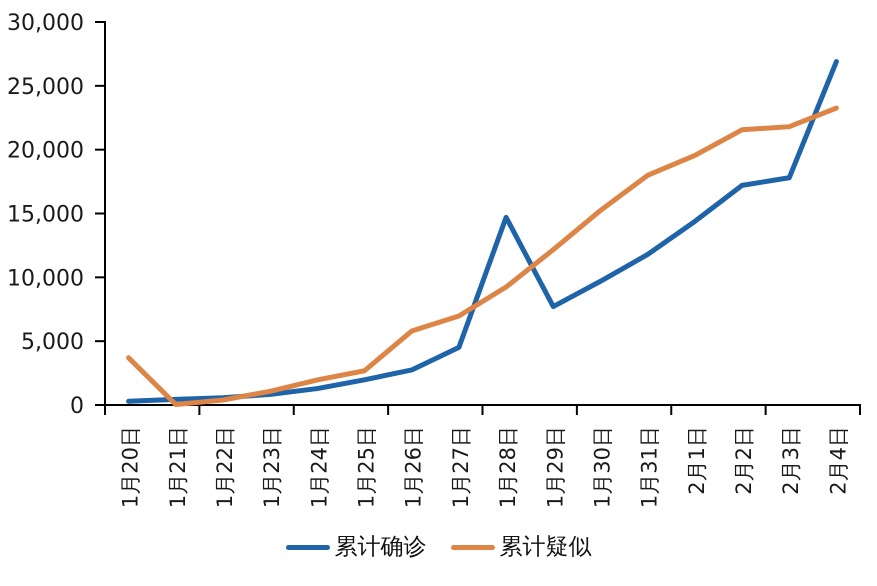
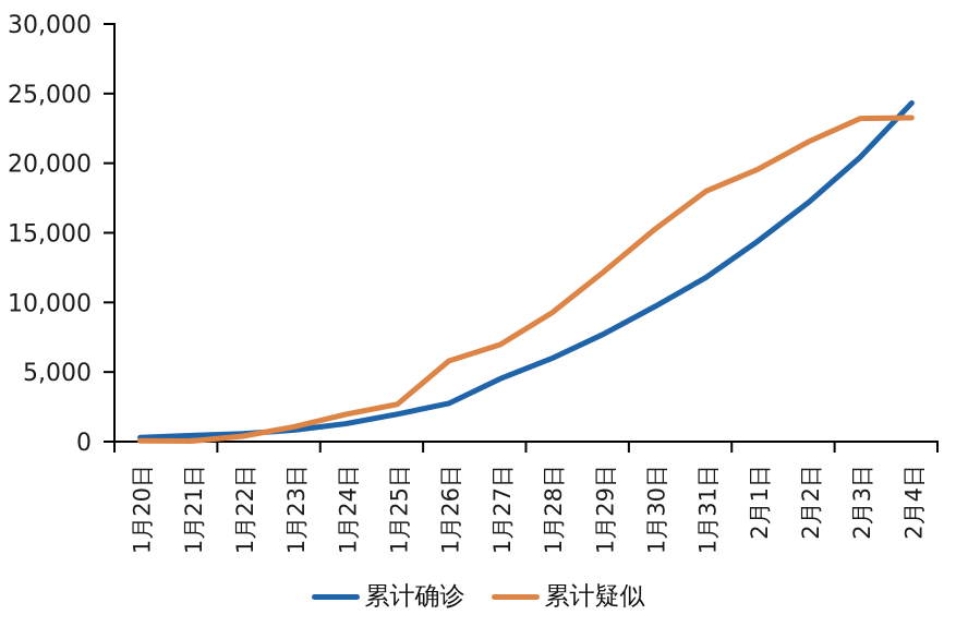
累计疑似/1月20日: 3700 -> 100
累计确诊/1月28日: 14700 -> 6000
累计确诊/2月3日: 17800 -> 20400
累计疑似/2月3日: 21800 -> 23200
累计确诊/2月4日: 26900 -> 24300
